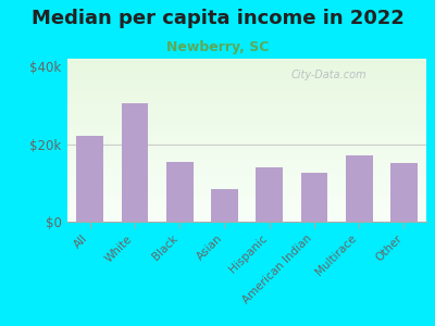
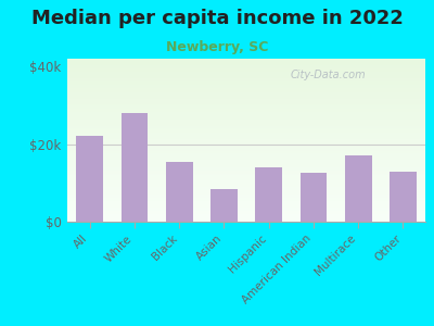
White: $30.5k -> $28.0k
Other: $15.0k -> $13.0k
